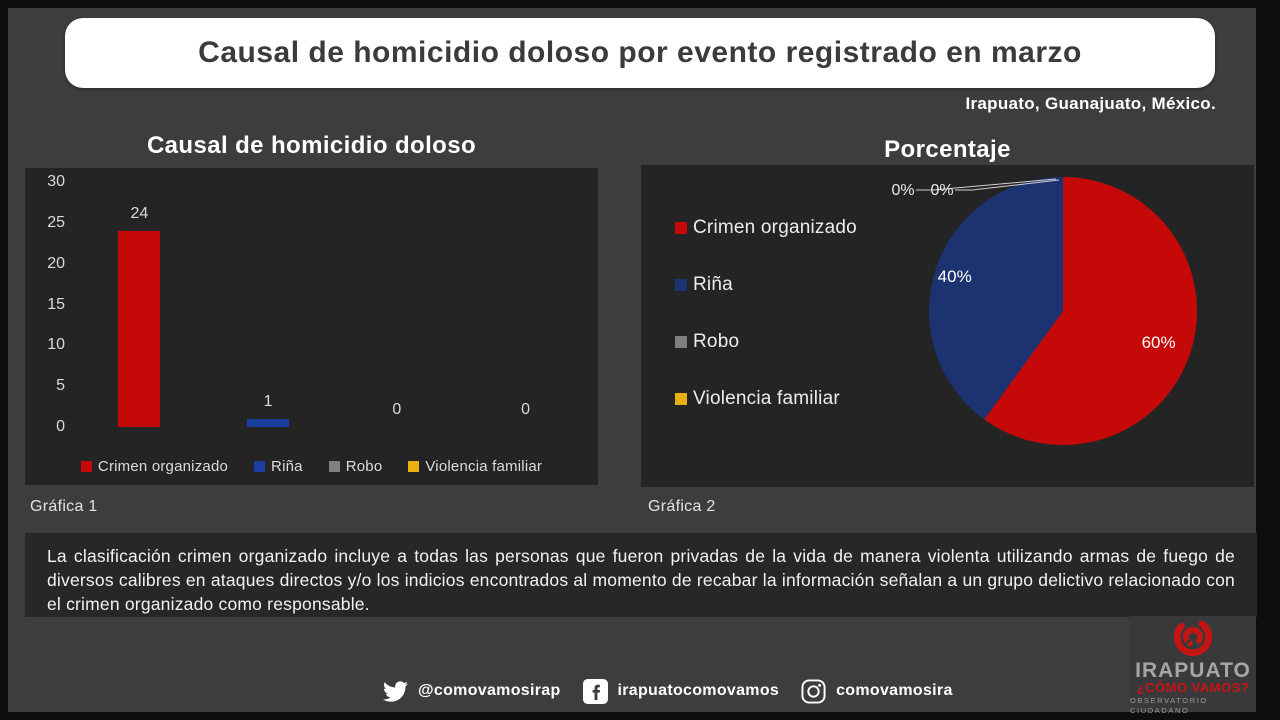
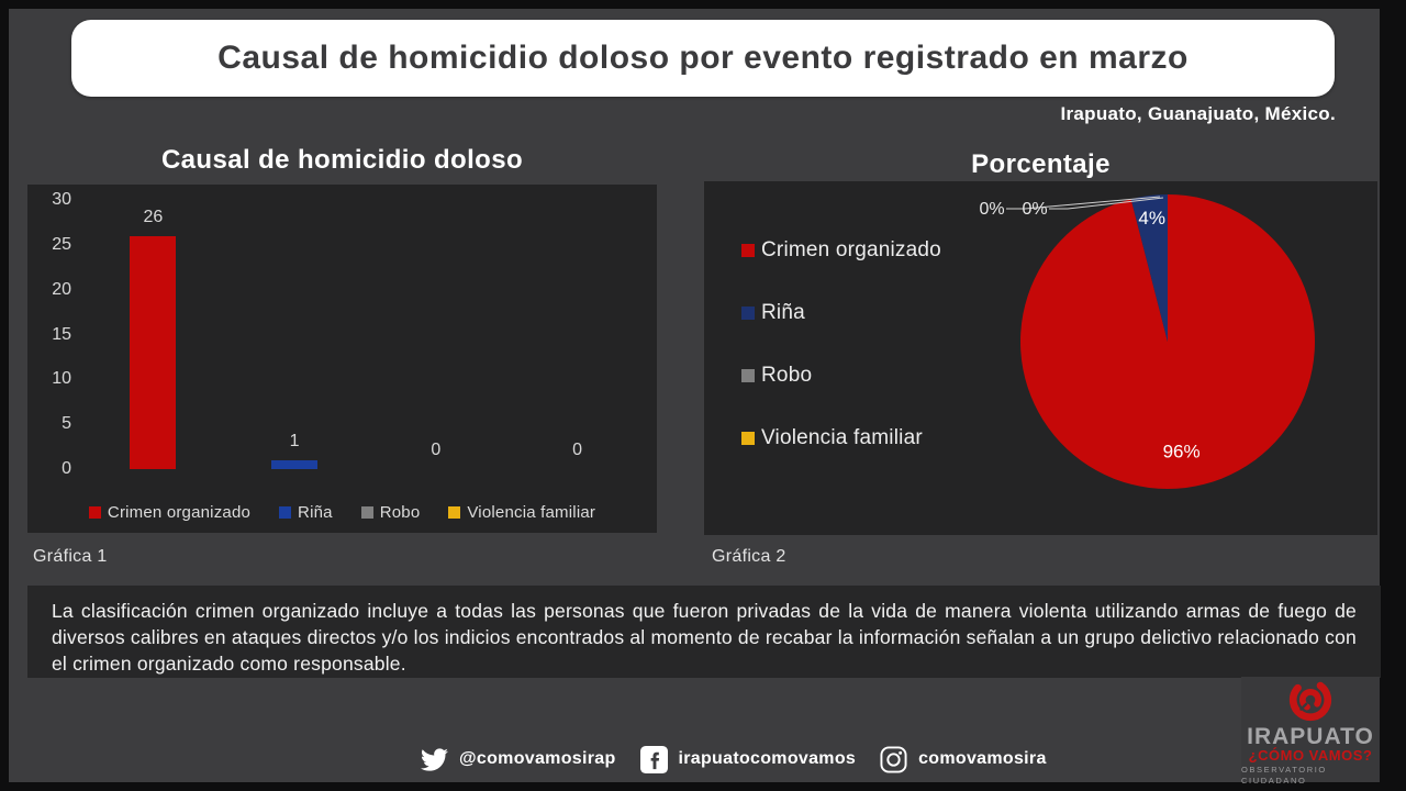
Causal de homicidio doloso/Crimen organizado: 24 -> 26
Porcentaje/Crimen organizado: 60% -> 96%
Porcentaje/Riña: 40% -> 4%
